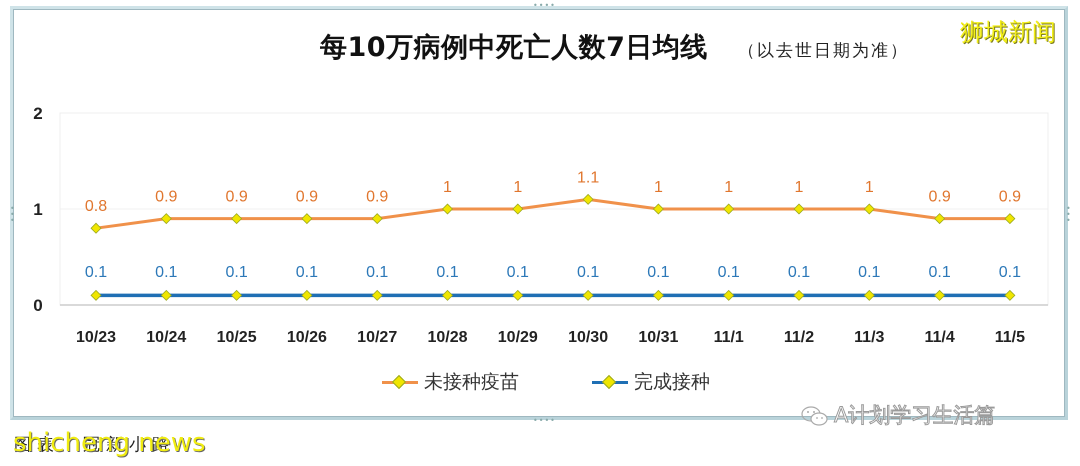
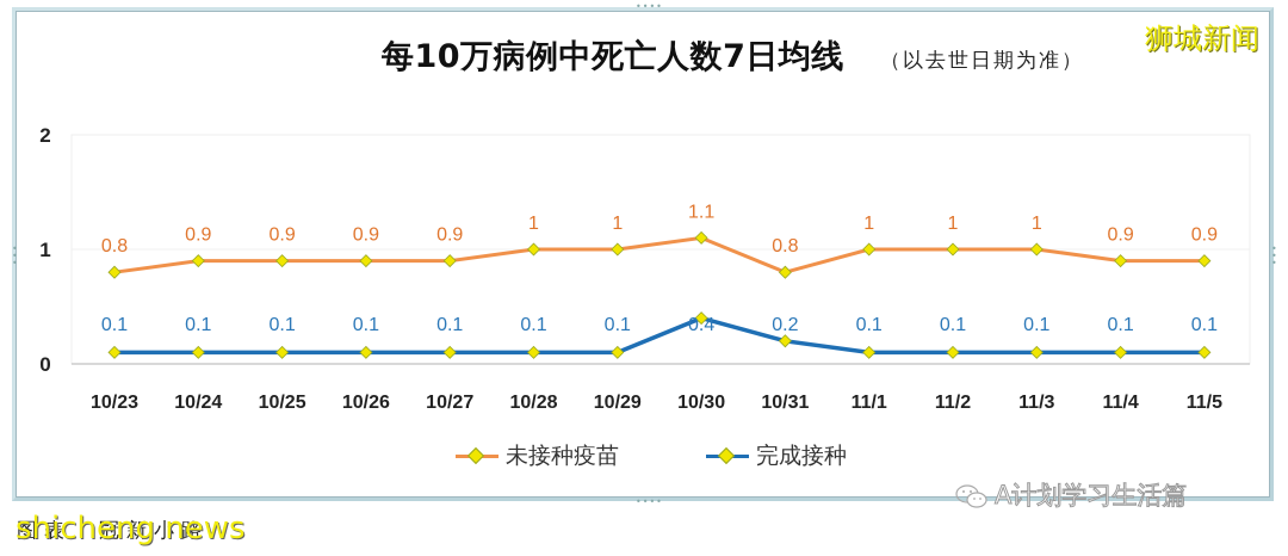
完成接种/10/30: 0.1 -> 0.4
未接种疫苗/10/31: 1 -> 0.8
完成接种/10/31: 0.1 -> 0.2
